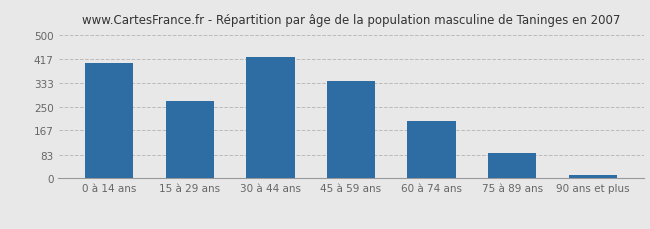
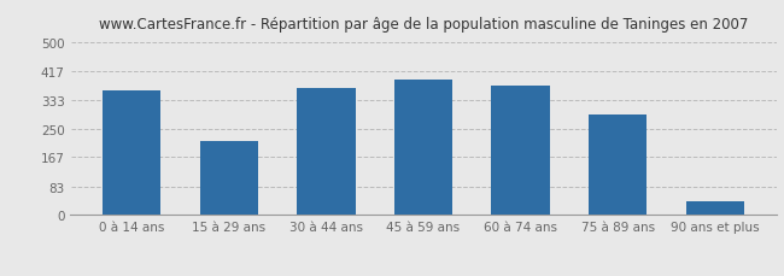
0 à 14 ans: 400 -> 360
15 à 29 ans: 270 -> 215
30 à 44 ans: 422 -> 365
45 à 59 ans: 340 -> 390
60 à 74 ans: 200 -> 375
75 à 89 ans: 88 -> 290
90 ans et plus: 12 -> 40
